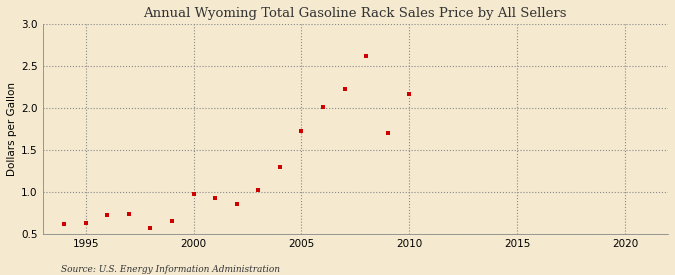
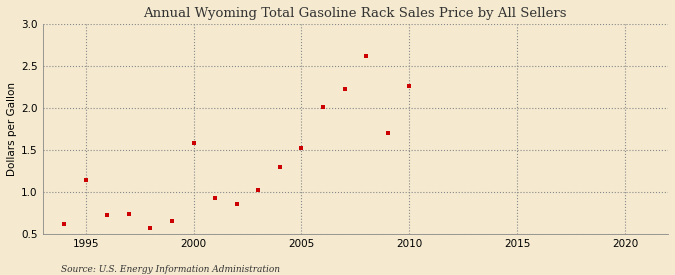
1995: 0.63 -> 1.14
2000: 0.97 -> 1.58
2005: 1.72 -> 1.52
2010: 2.17 -> 2.26
